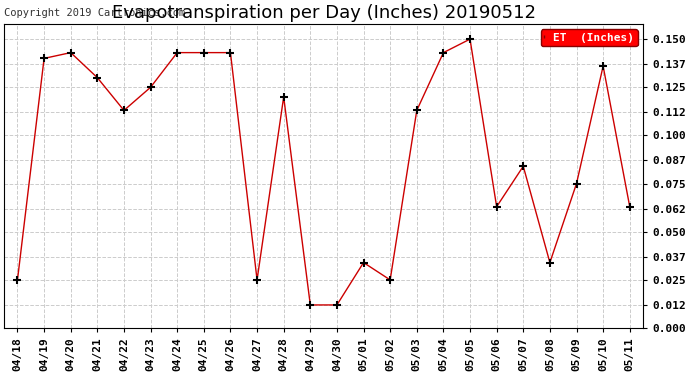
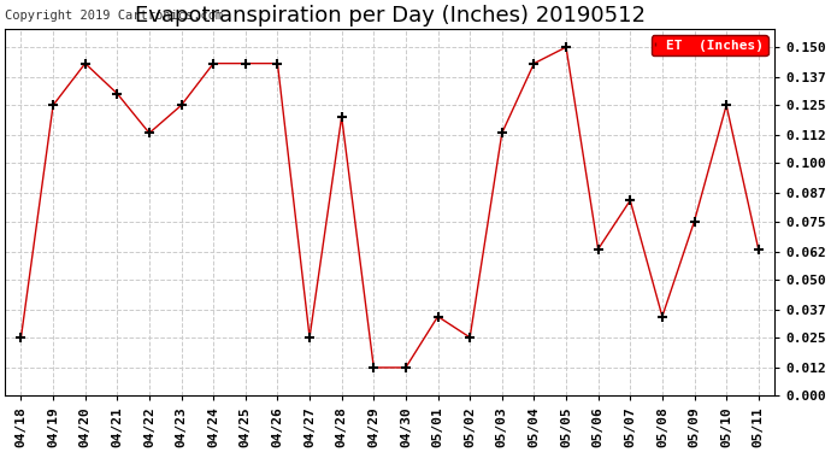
04/19: 0.140 -> 0.125
05/10: 0.136 -> 0.125
